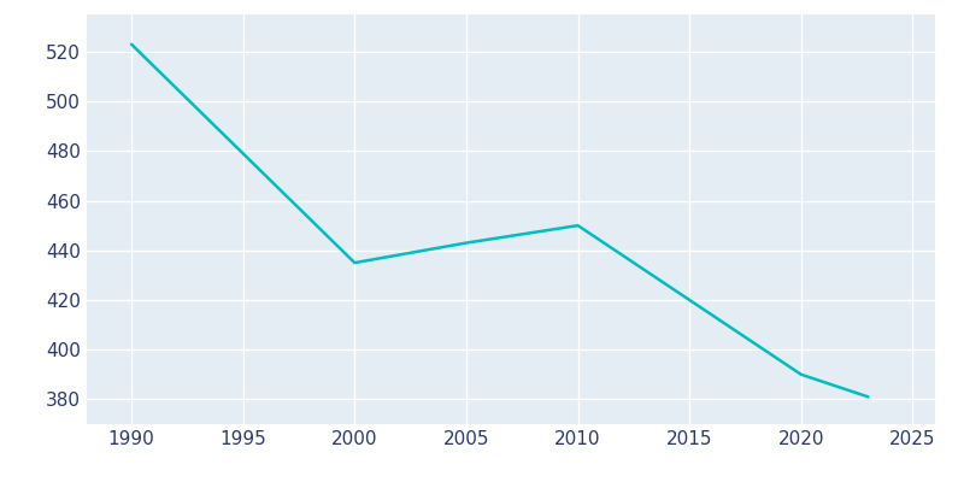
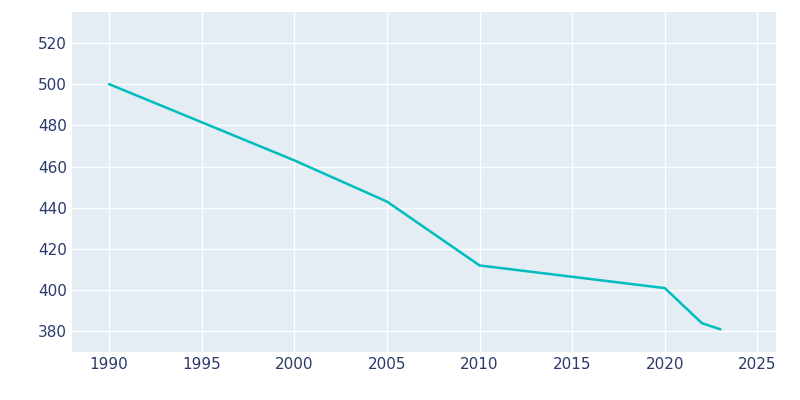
1990: 523 -> 500
2000: 435 -> 463
2010: 450 -> 412
2020: 390 -> 401
